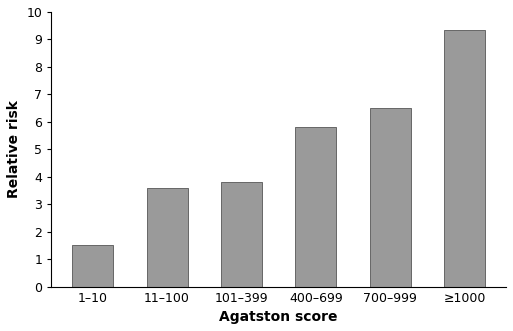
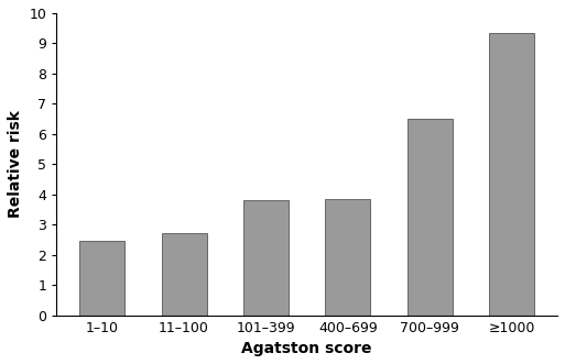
1–10: 1.50 -> 2.45
11–100: 3.60 -> 2.70
400–699: 5.80 -> 3.85
